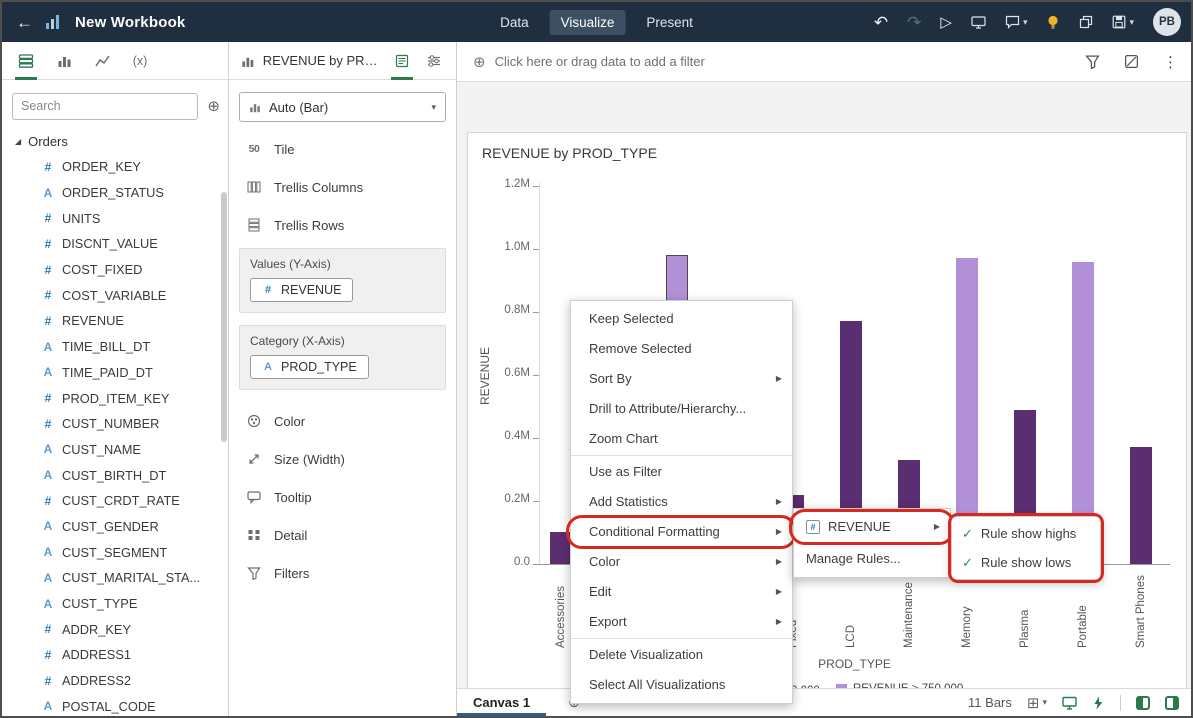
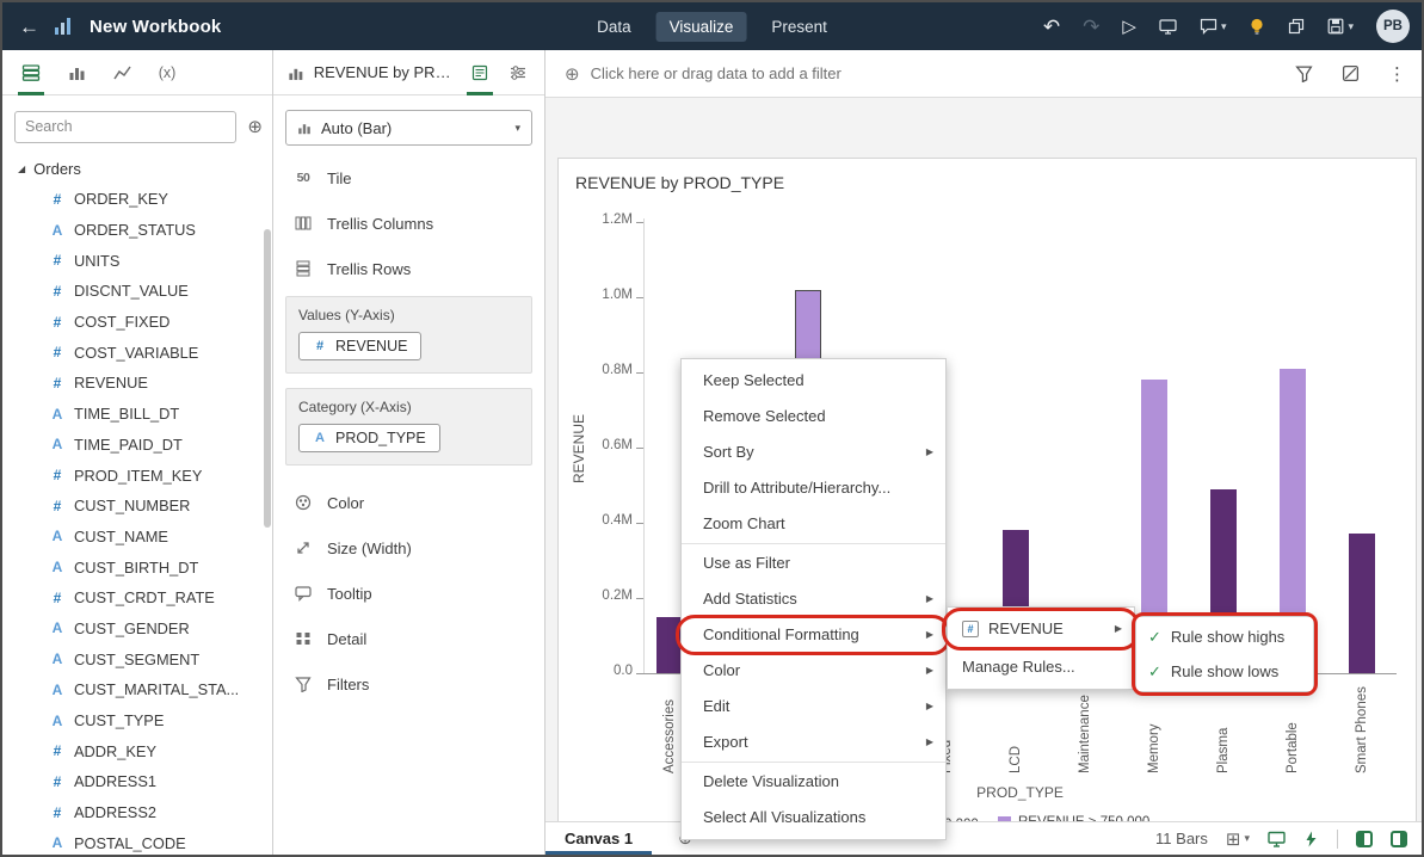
Accessories: 0.10M -> 0.15M
Camera: 0.98M -> 1.02M
Fixed: 0.22M -> 0.04M
LCD: 0.77M -> 0.38M
Maintenance: 0.33M -> 0.08M
Memory: 0.97M -> 0.78M
Portable: 0.96M -> 0.81M
